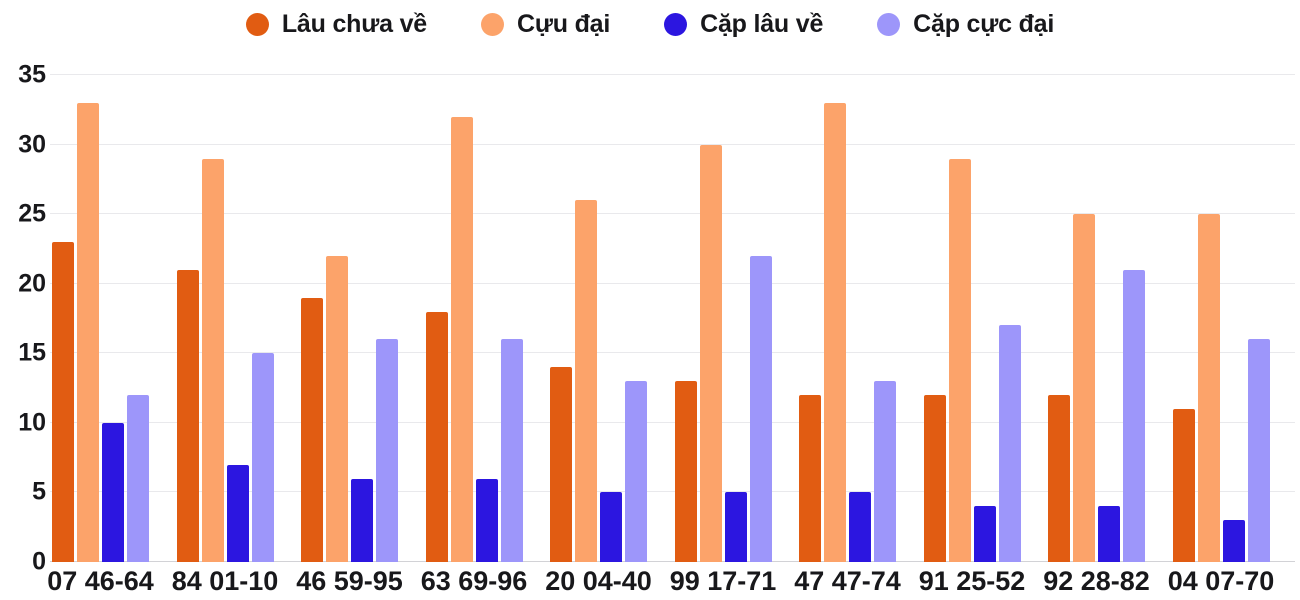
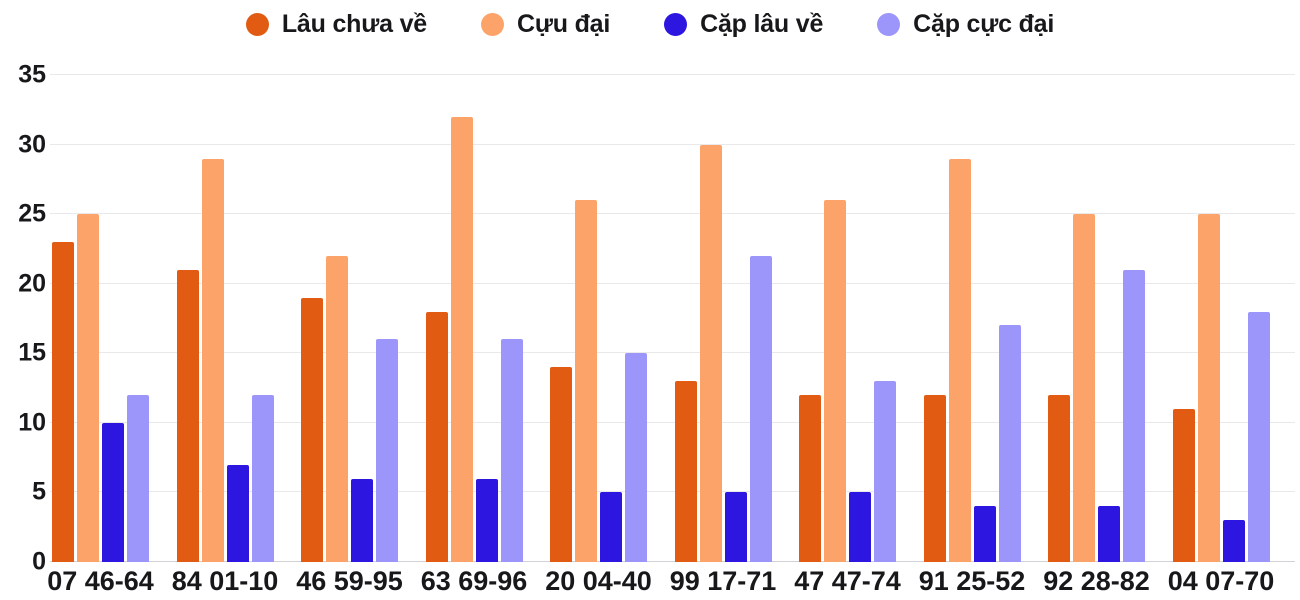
Cựu đại/07 46-64: 33 -> 25
Cặp cực đại/84 01-10: 15 -> 12
Cặp cực đại/20 04-40: 13 -> 15
Cựu đại/47 47-74: 33 -> 26
Cặp cực đại/04 07-70: 16 -> 18
